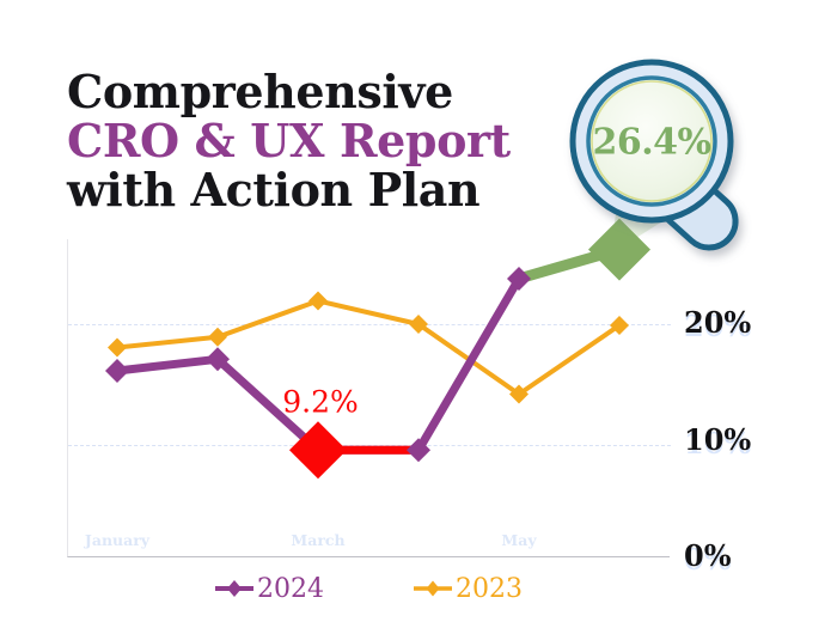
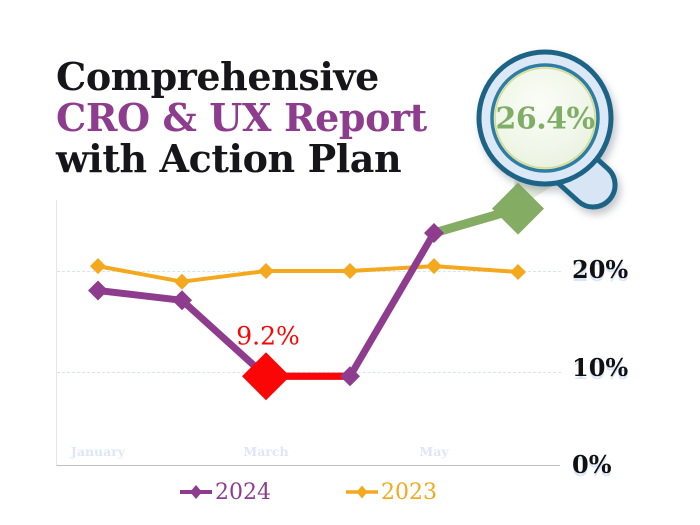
2024/January: 16% -> 18%
2023/January: 18% -> 20%
2023/March: 22% -> 20%
2023/May: 14% -> 20%
